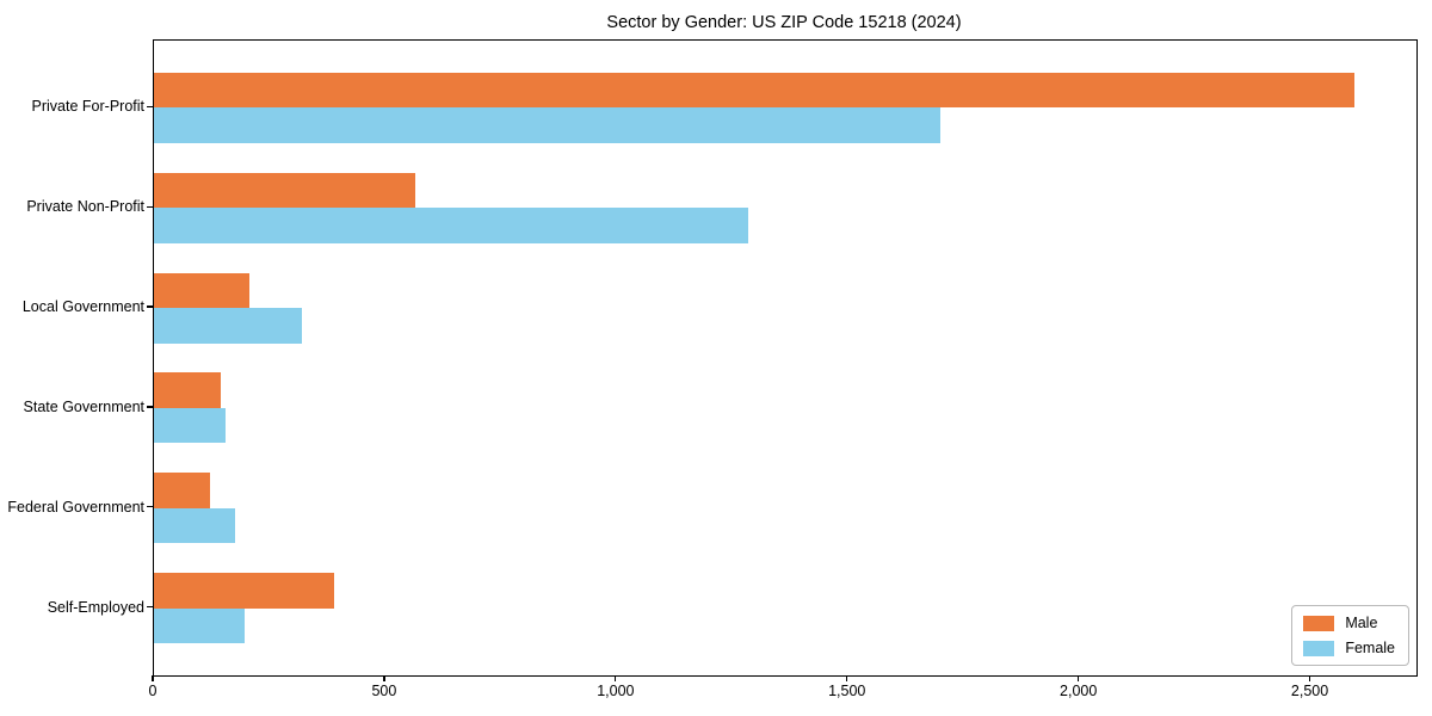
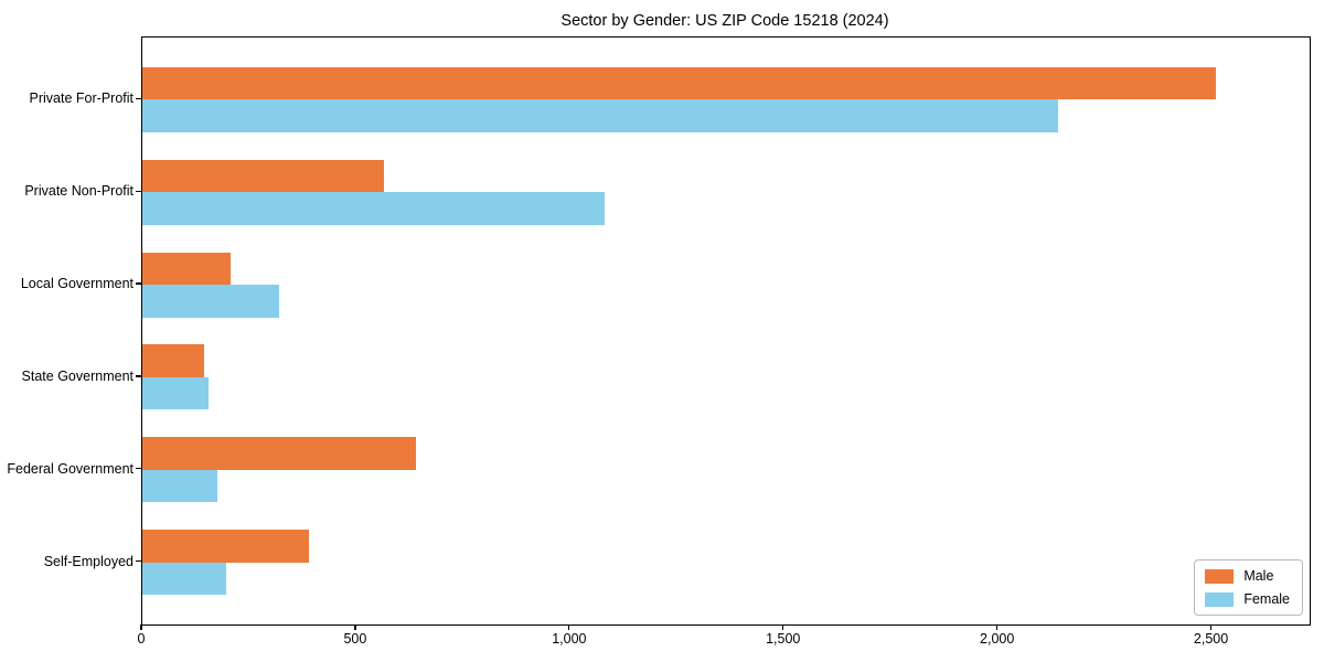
Male/Private For-Profit: 2600 -> 2510
Female/Private For-Profit: 1700 -> 2140
Female/Private Non-Profit: 1280 -> 1080
Male/Federal Government: 120 -> 640
